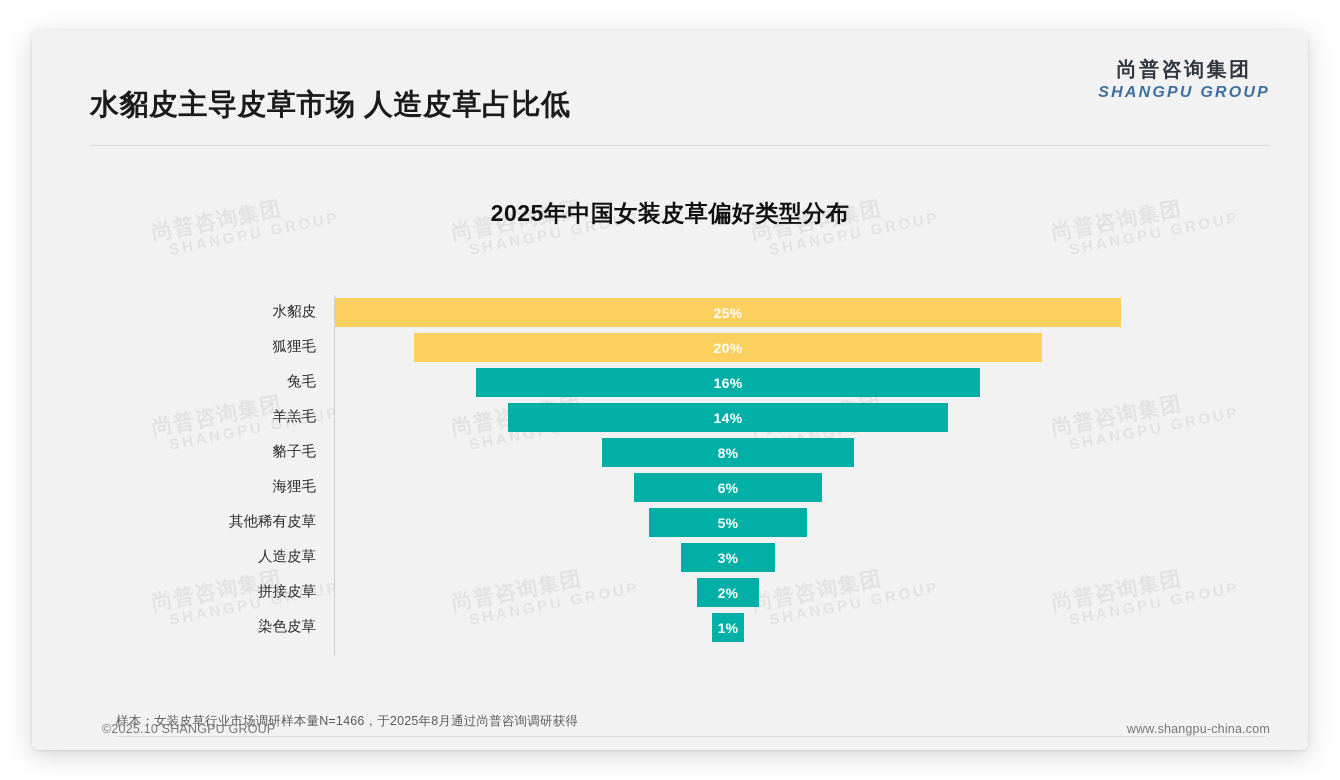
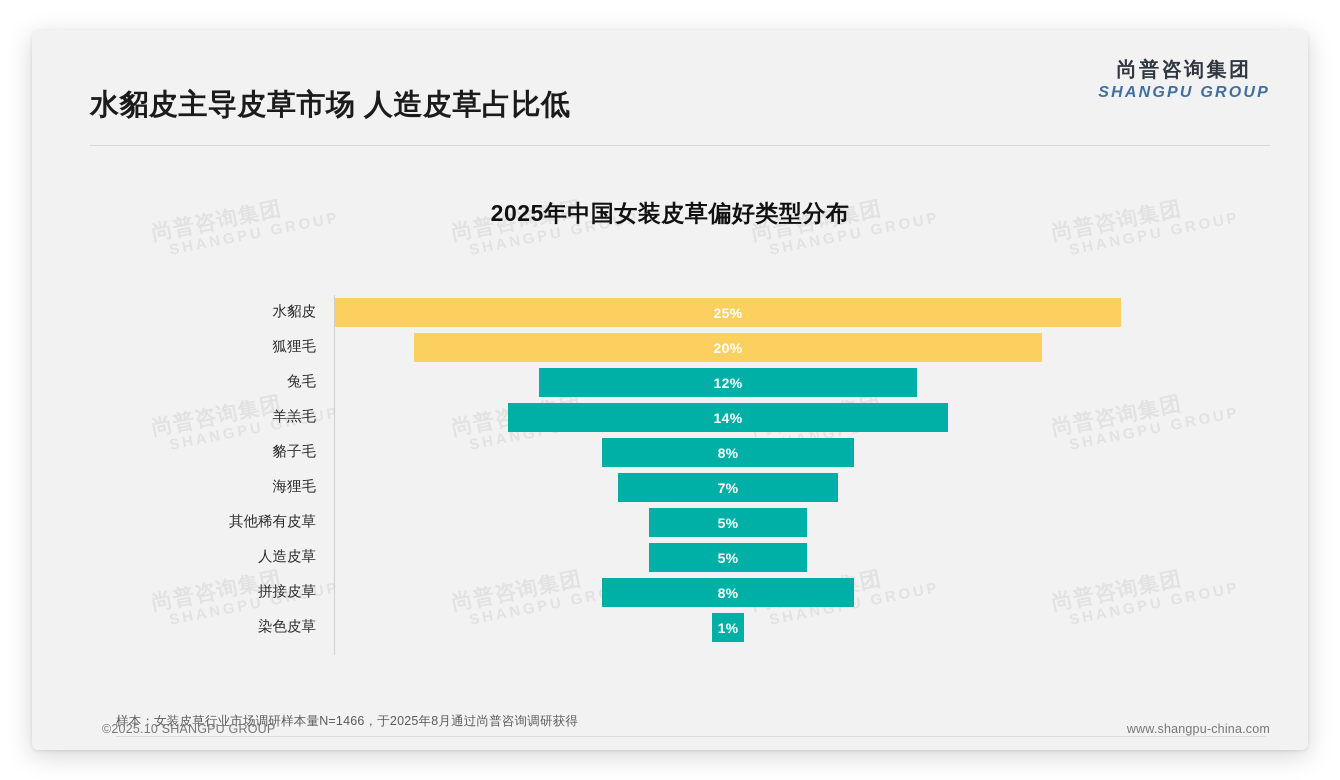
兔毛: 16% -> 12%
海狸毛: 6% -> 7%
人造皮草: 3% -> 5%
拼接皮草: 2% -> 8%
